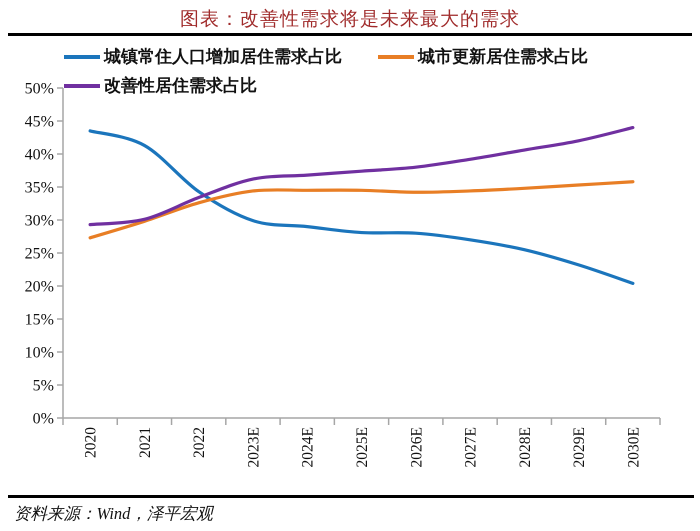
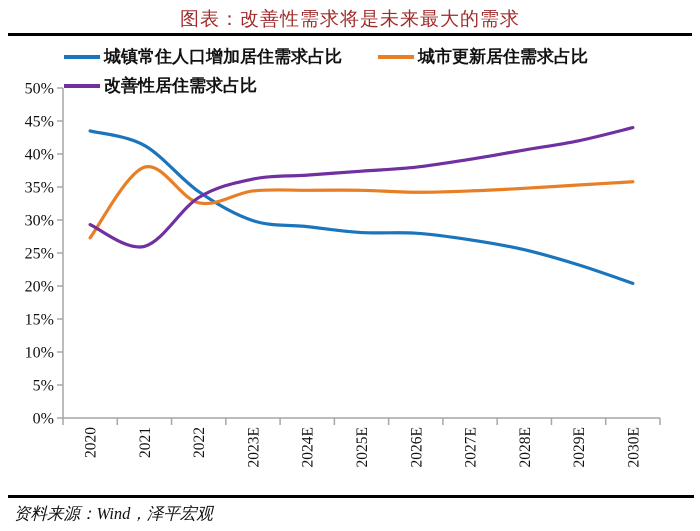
城市更新居住需求占比/2021: 30% -> 38%
改善性居住需求占比/2021: 30% -> 26%
